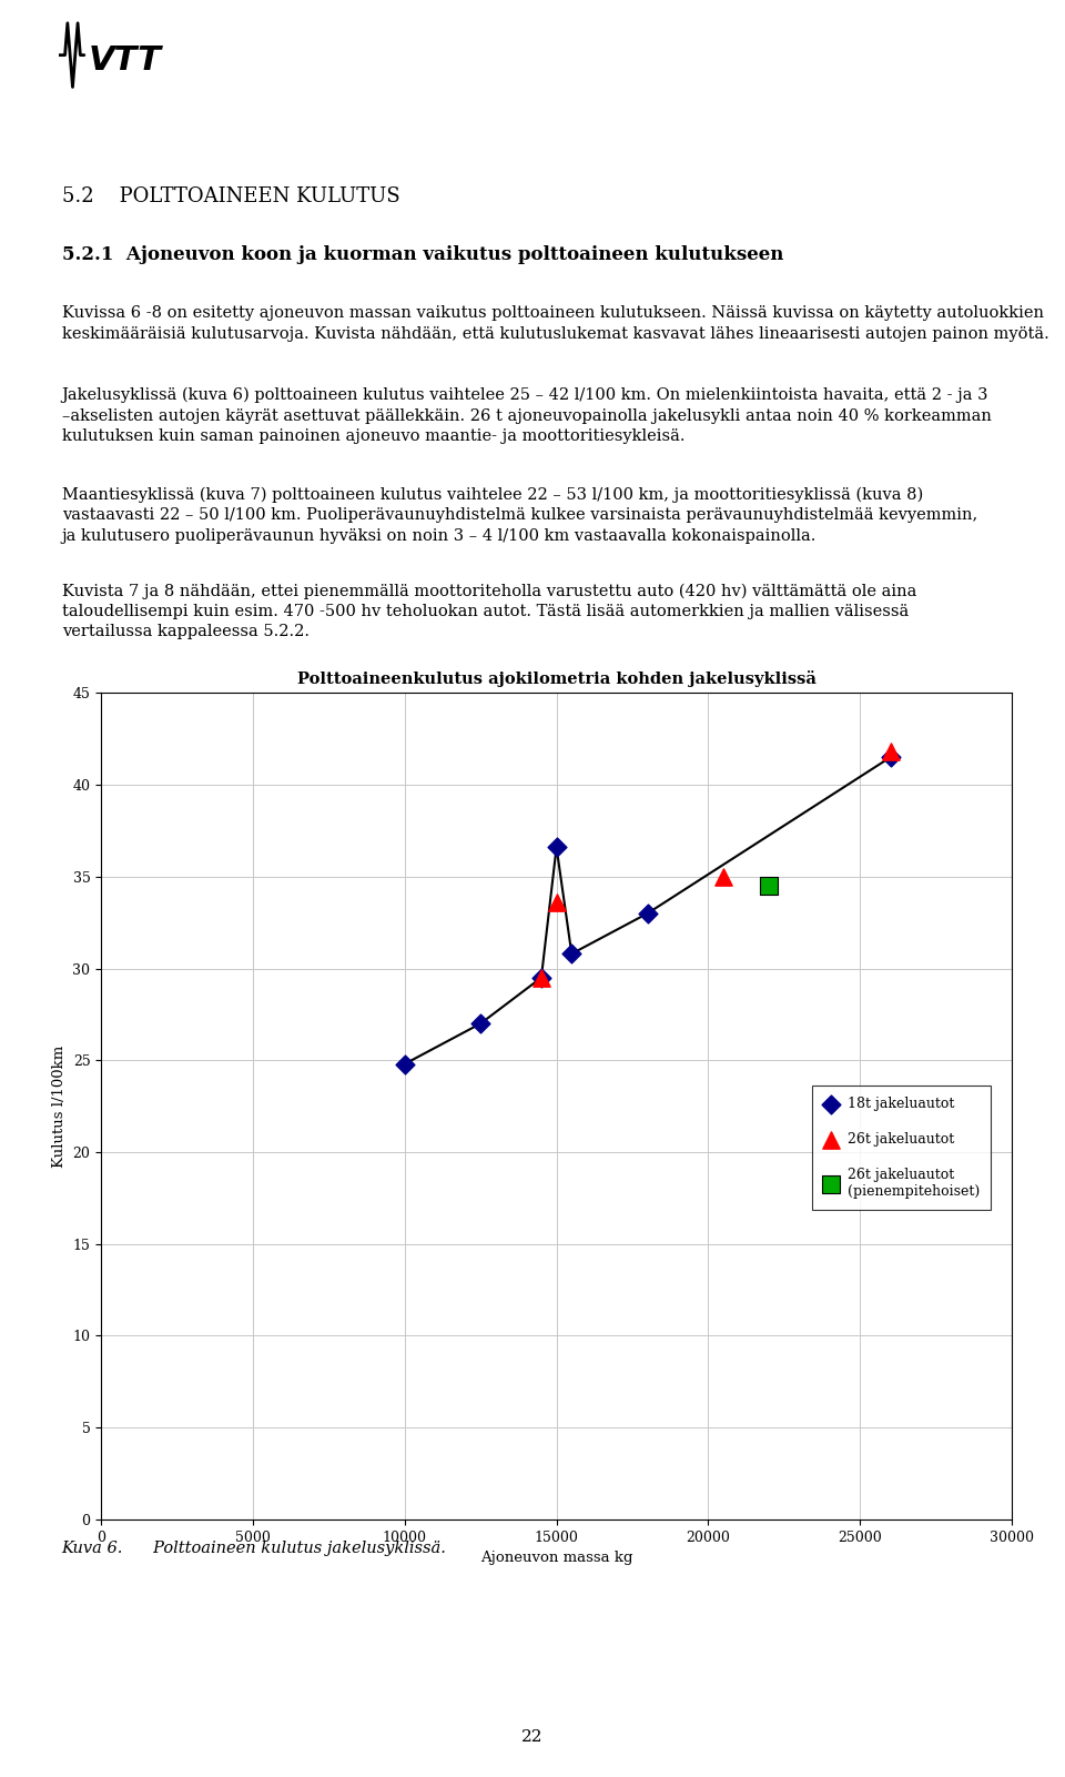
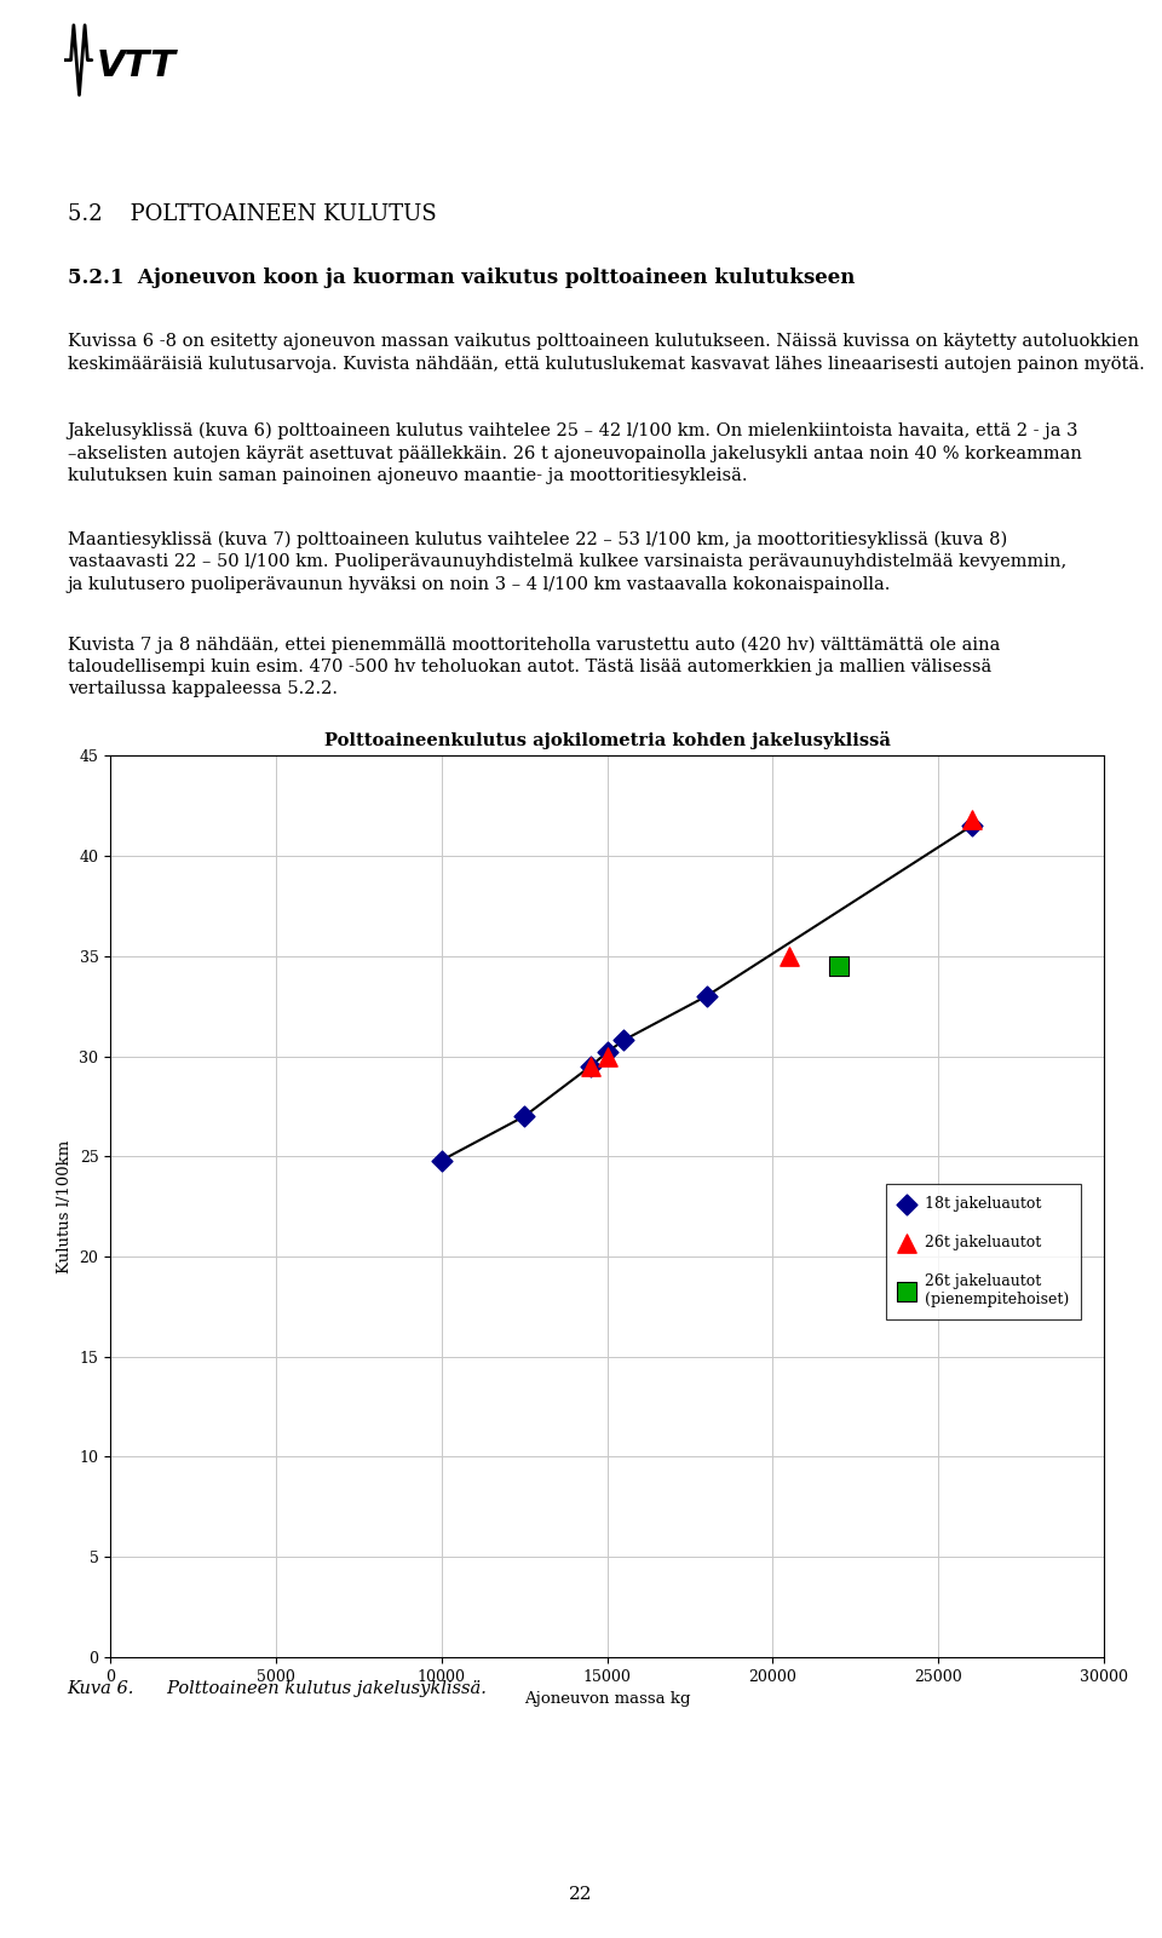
Polttoaineenkulutus ajokilometria kohden jakelusyklissä/18t jakeluautot/15000: 36.6 -> 30.2
Polttoaineenkulutus ajokilometria kohden jakelusyklissä/26t jakeluautot/15000: 33.6 -> 30.0
